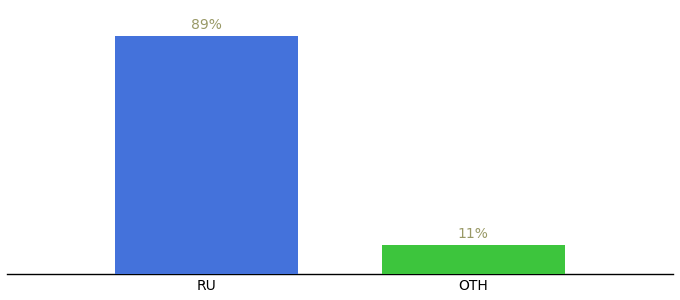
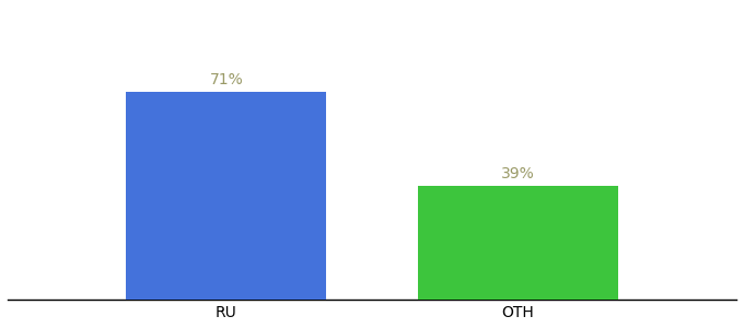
RU: 89% -> 71%
OTH: 11% -> 39%
